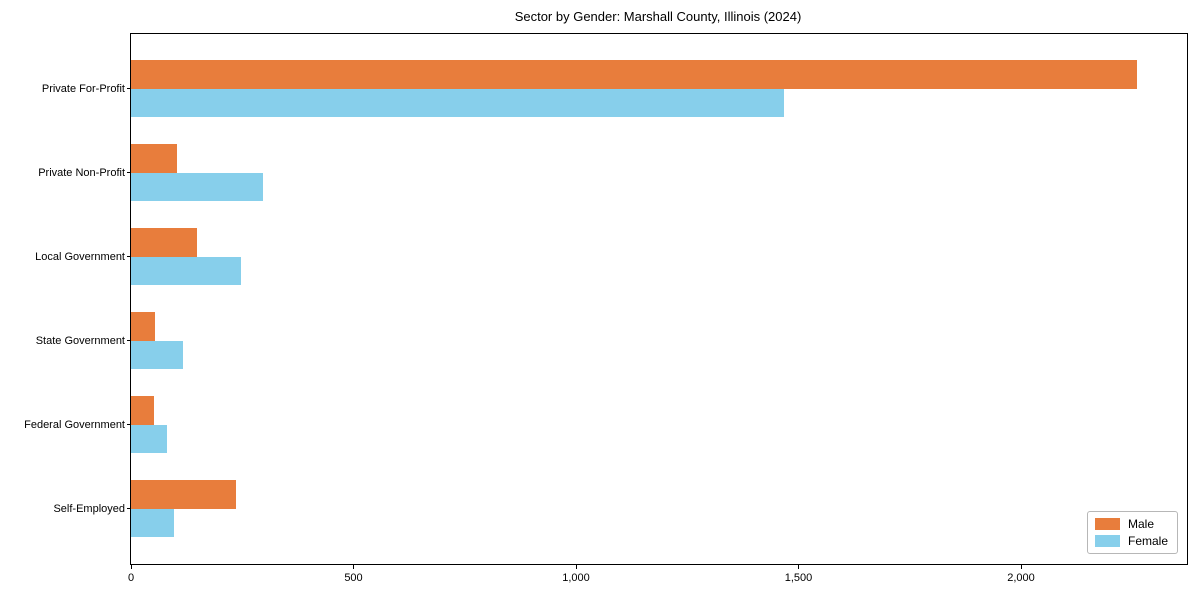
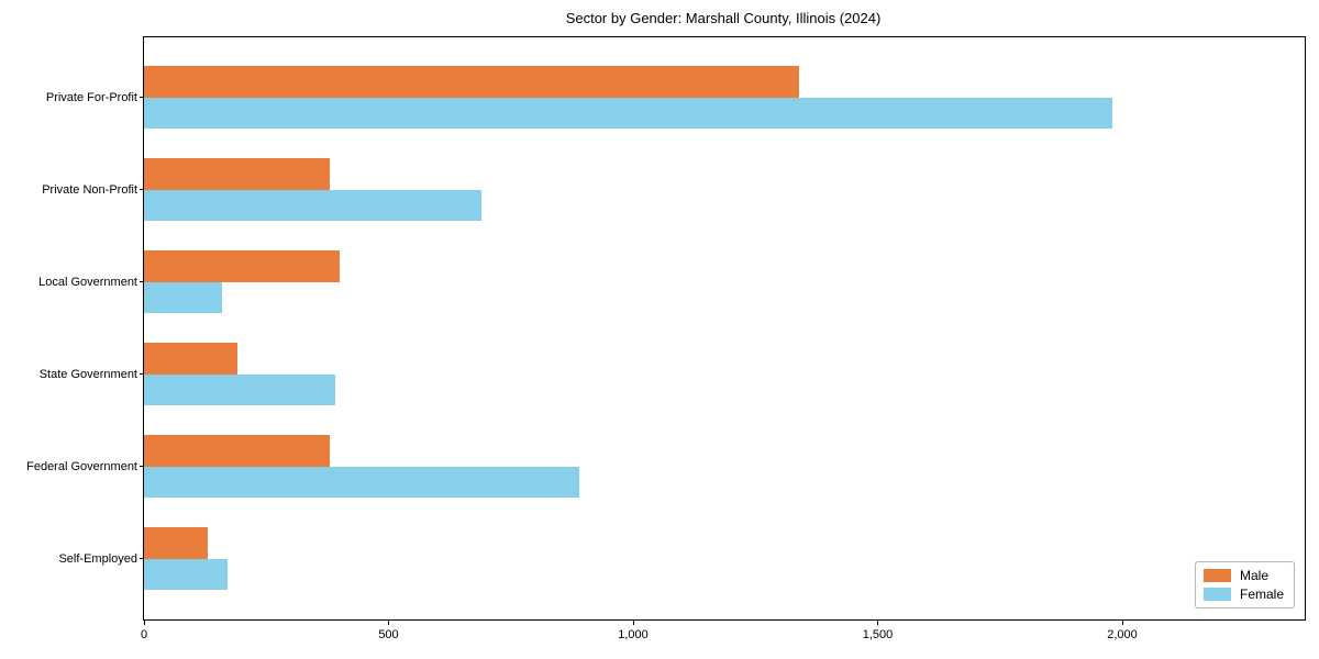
Male/Private For-Profit: 2260 -> 1340
Female/Private For-Profit: 1470 -> 1980
Male/Private Non-Profit: 100 -> 380
Female/Private Non-Profit: 300 -> 690
Male/Local Government: 150 -> 400
Female/Local Government: 250 -> 160
Male/State Government: 60 -> 190
Female/State Government: 120 -> 390
Male/Federal Government: 50 -> 380
Female/Federal Government: 80 -> 890
Male/Self-Employed: 240 -> 130
Female/Self-Employed: 100 -> 170
